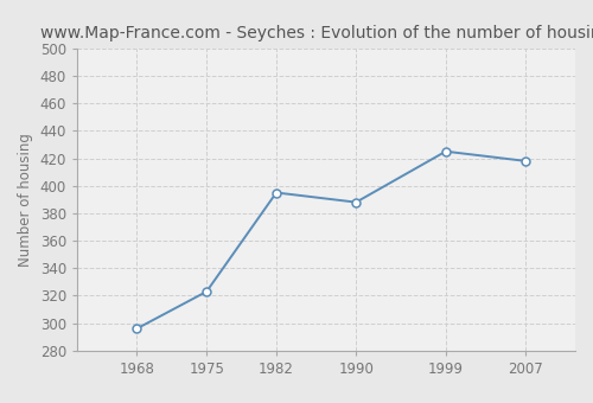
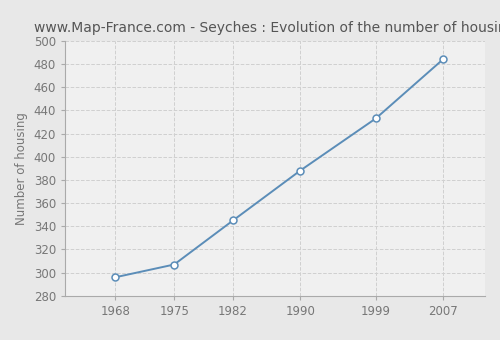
1975: 323 -> 307
1982: 395 -> 345
1999: 425 -> 433
2007: 418 -> 484
